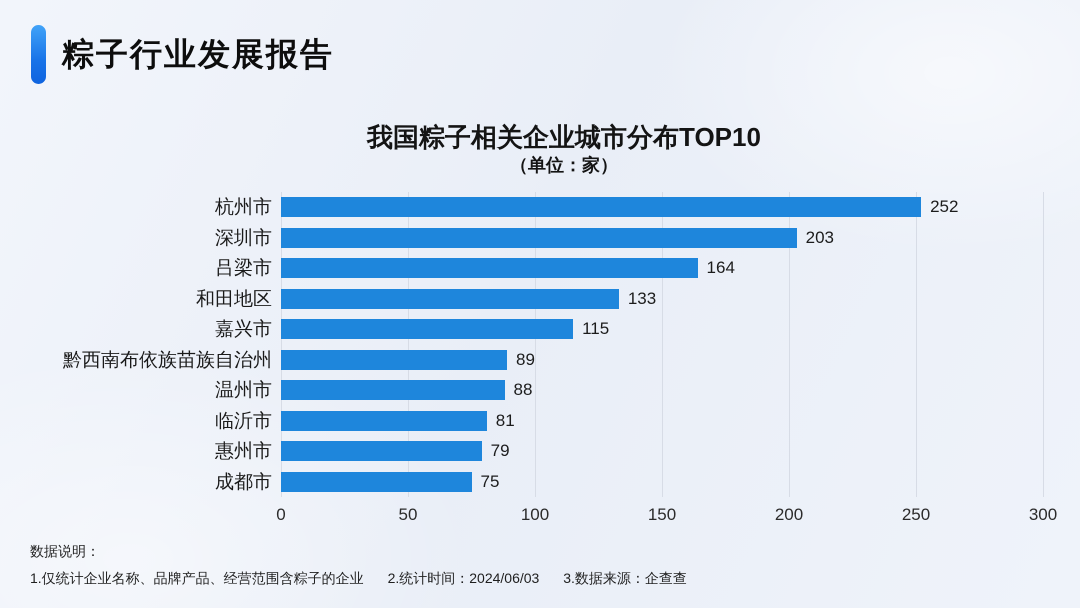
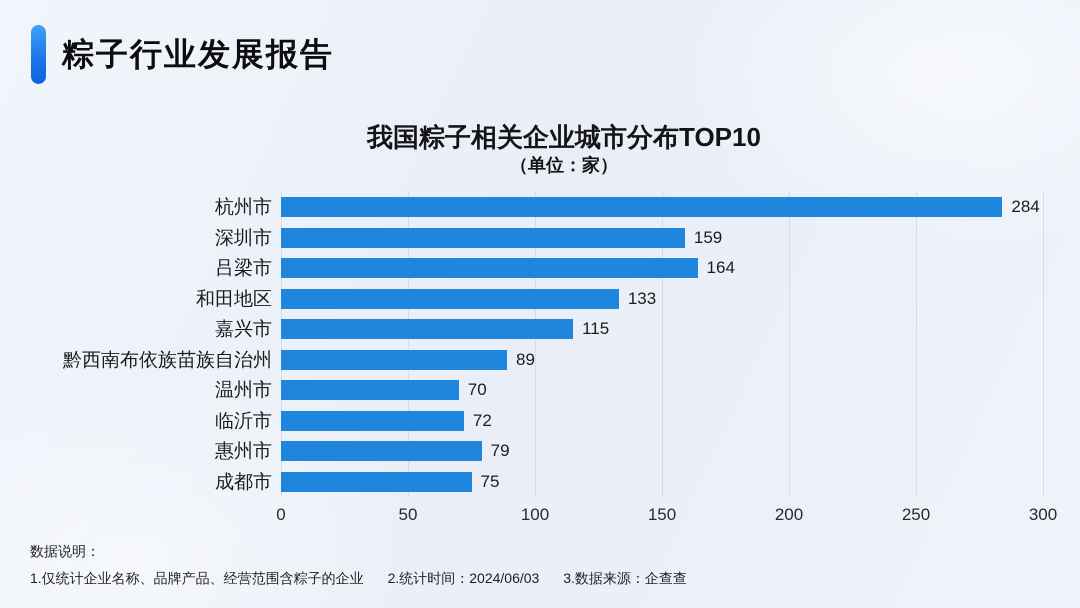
杭州市: 252 -> 284
深圳市: 203 -> 159
温州市: 88 -> 70
临沂市: 81 -> 72
